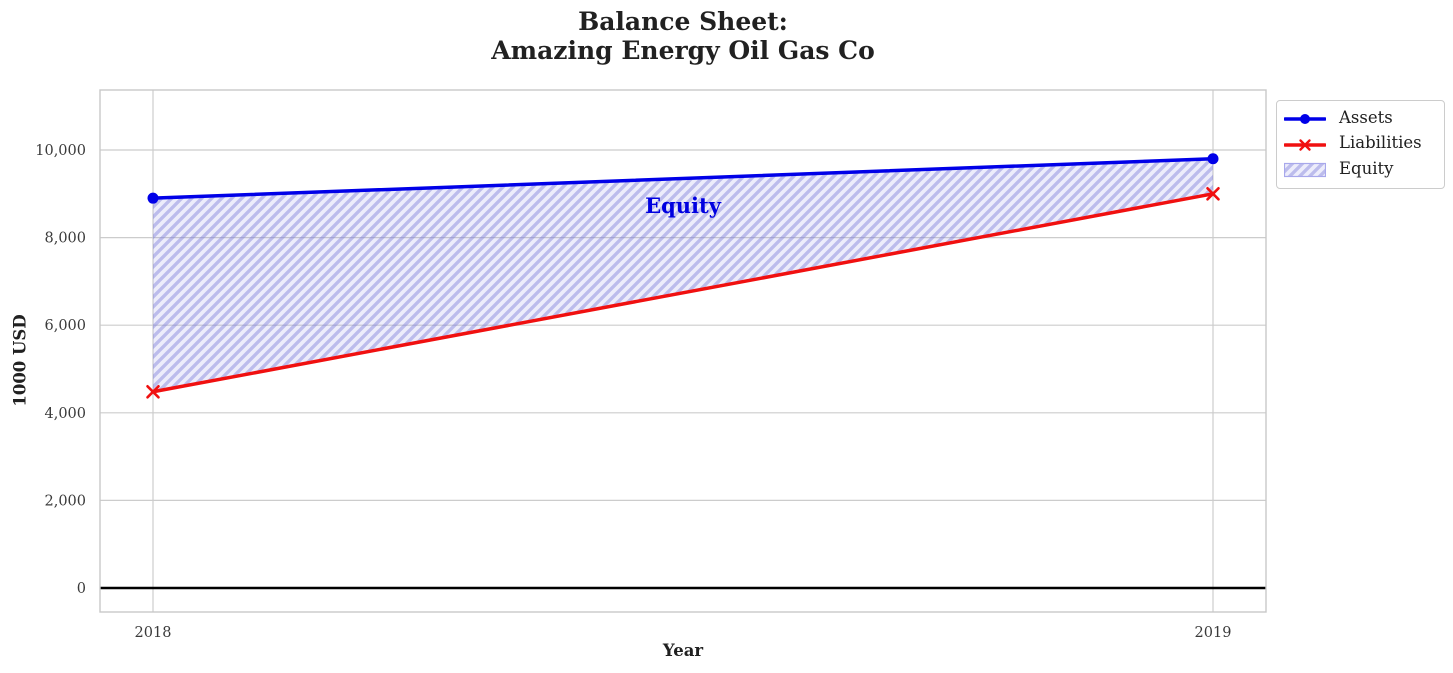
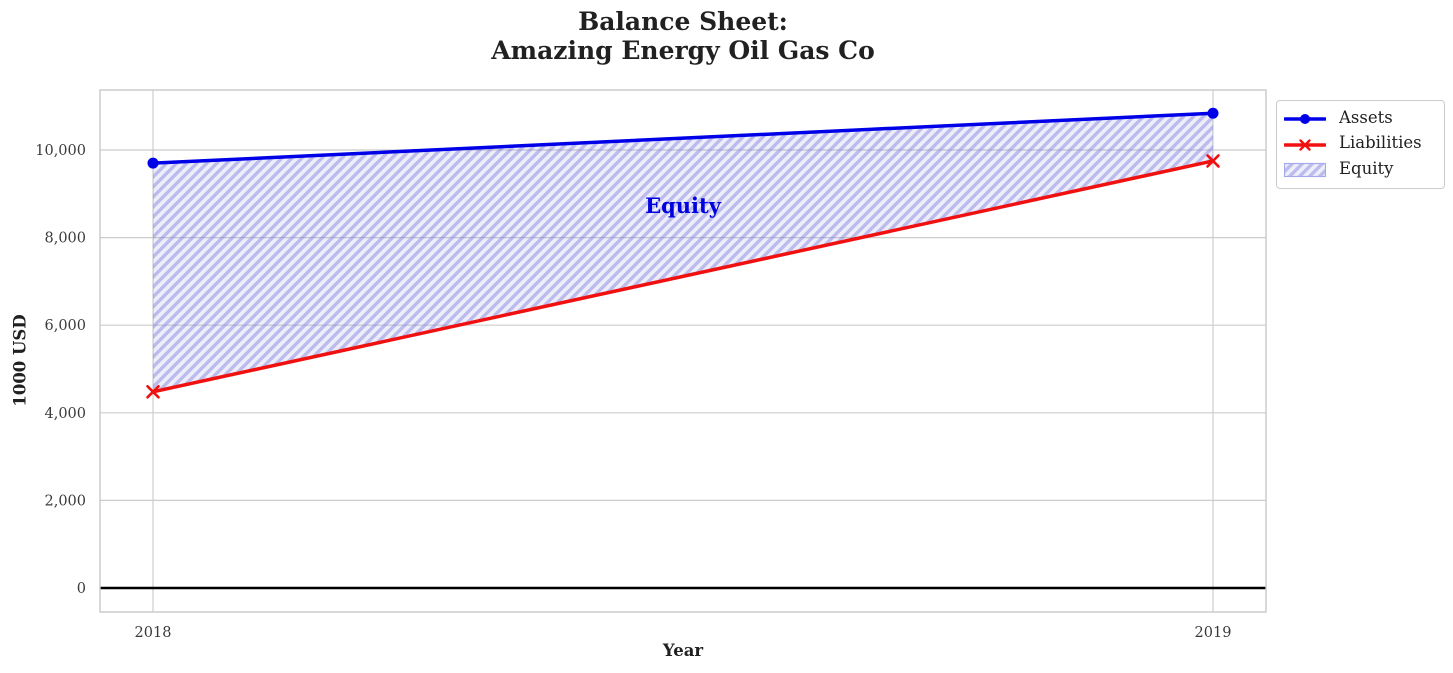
Assets/2018: 8900 -> 9700
Assets/2019: 9800 -> 10800
Liabilities/2019: 9000 -> 9800
